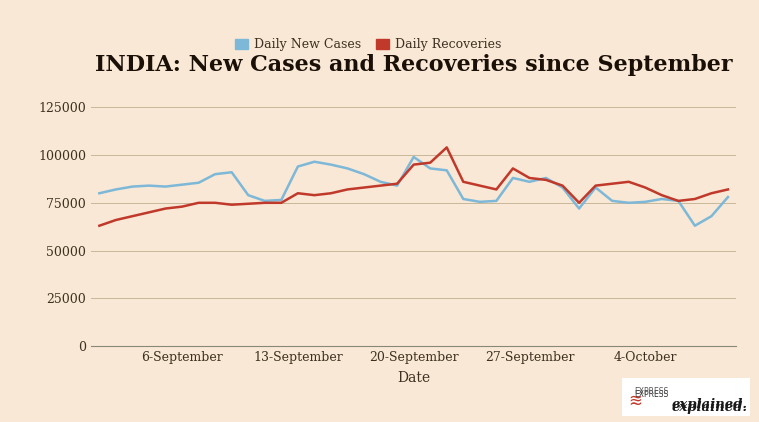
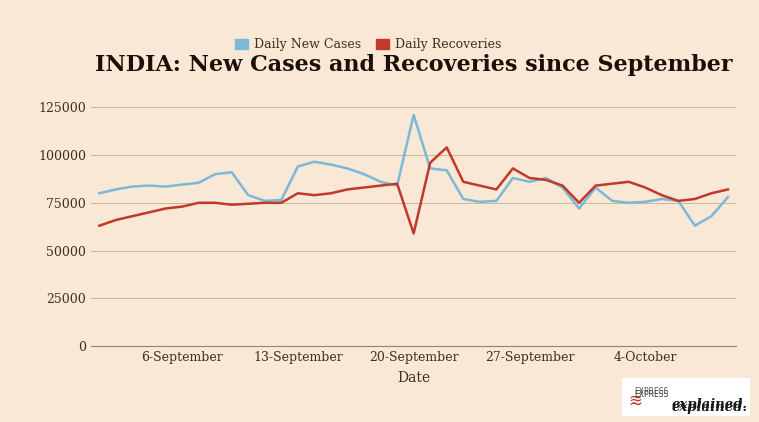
Daily New Cases/20-September: 99000 -> 121000
Daily Recoveries/20-September: 95000 -> 59000
